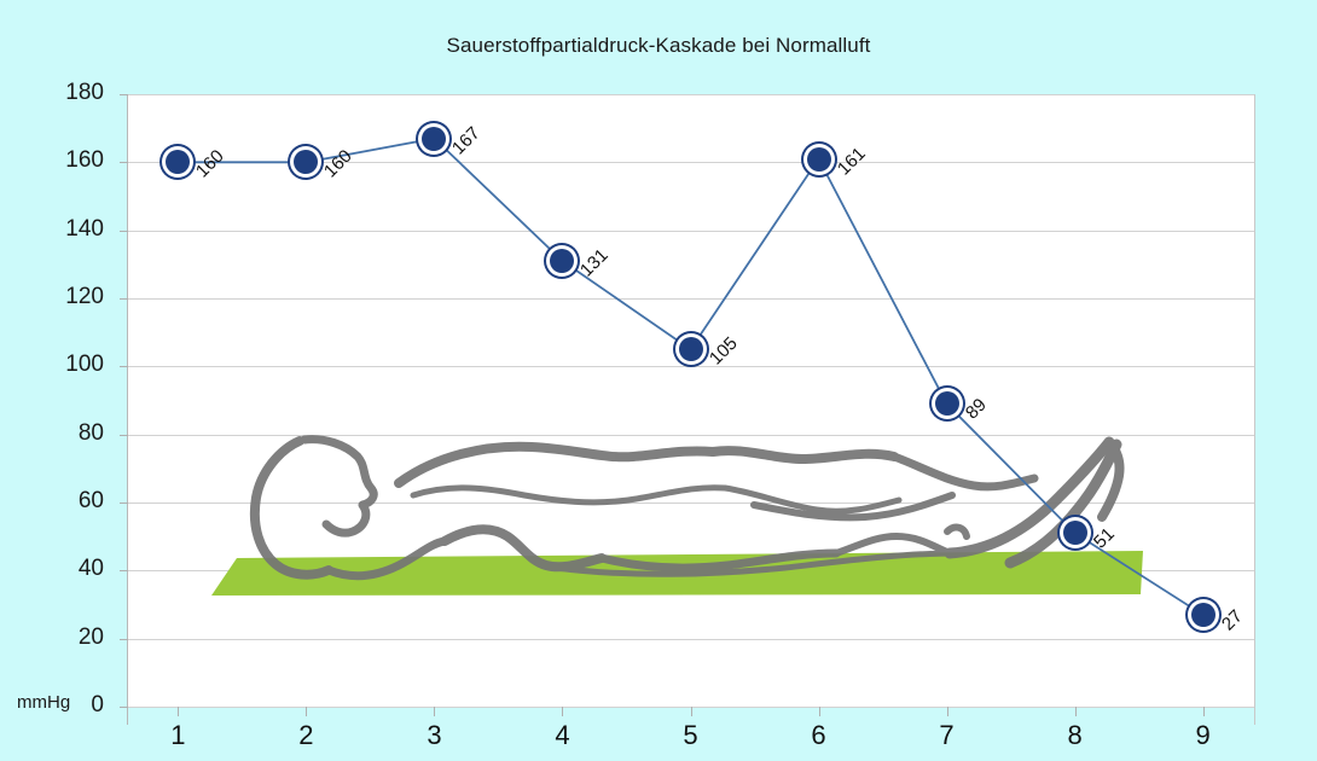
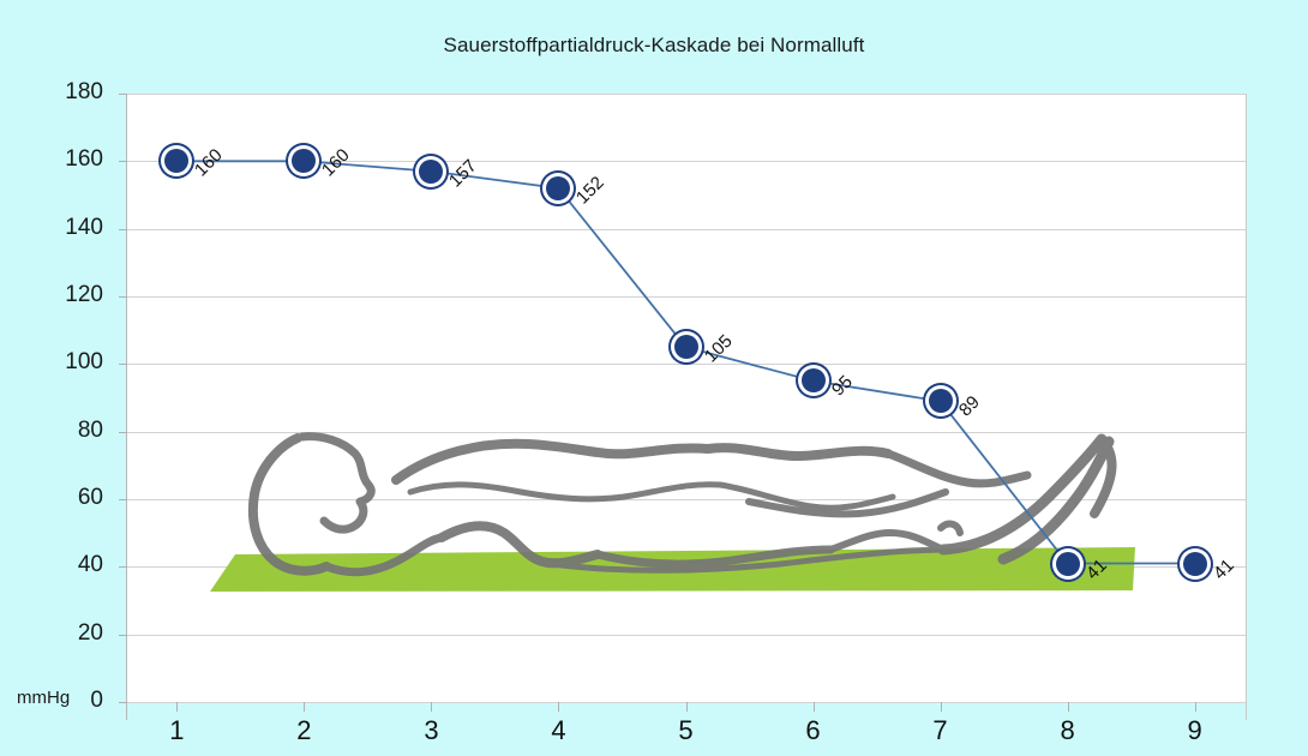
3: 167 -> 157
4: 131 -> 152
6: 161 -> 95
8: 51 -> 41
9: 27 -> 41
